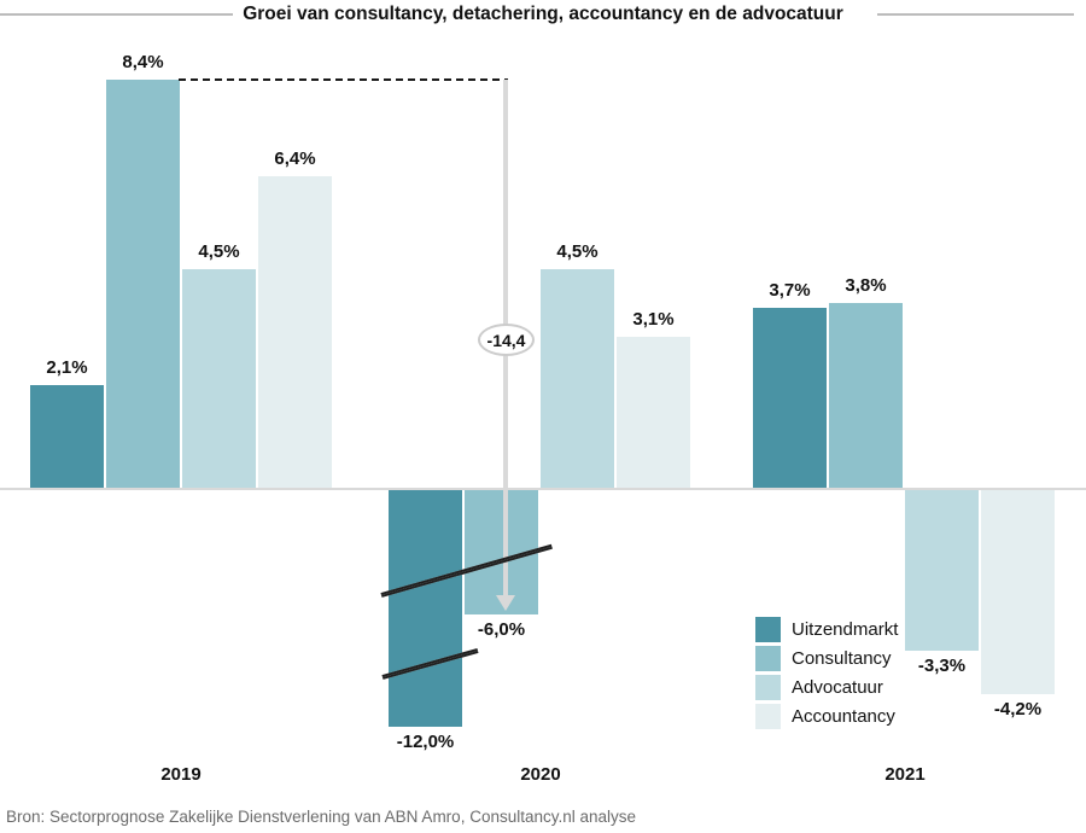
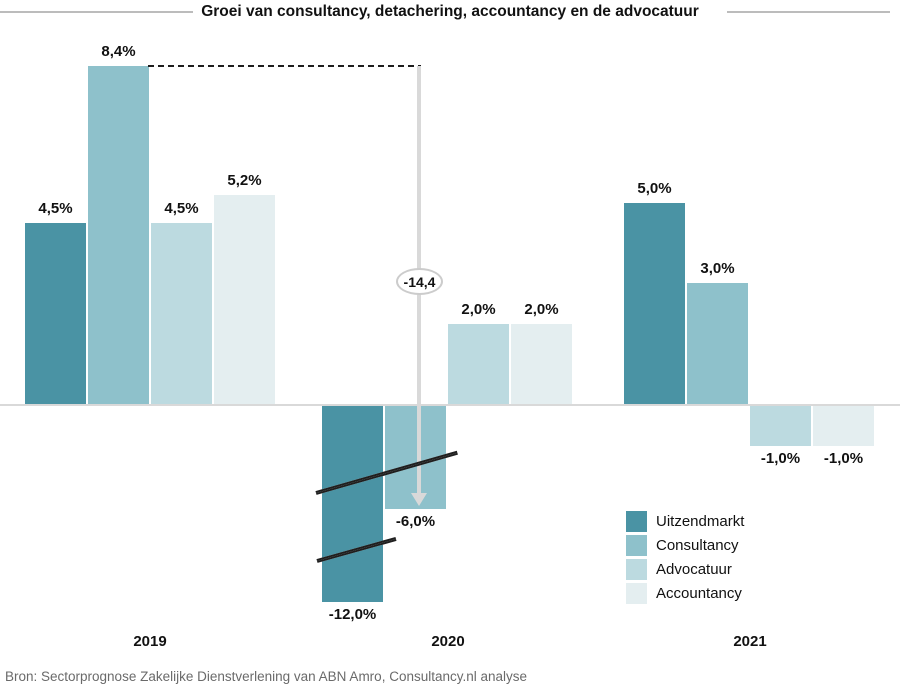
Uitzendmarkt/2019: 2,1% -> 4,5%
Accountancy/2019: 6,4% -> 5,2%
Advocatuur/2020: 4,5% -> 2,0%
Accountancy/2020: 3,1% -> 2,0%
Uitzendmarkt/2021: 3,7% -> 5,0%
Consultancy/2021: 3,8% -> 3,0%
Advocatuur/2021: -3,3% -> -1,0%
Accountancy/2021: -4,2% -> -1,0%
